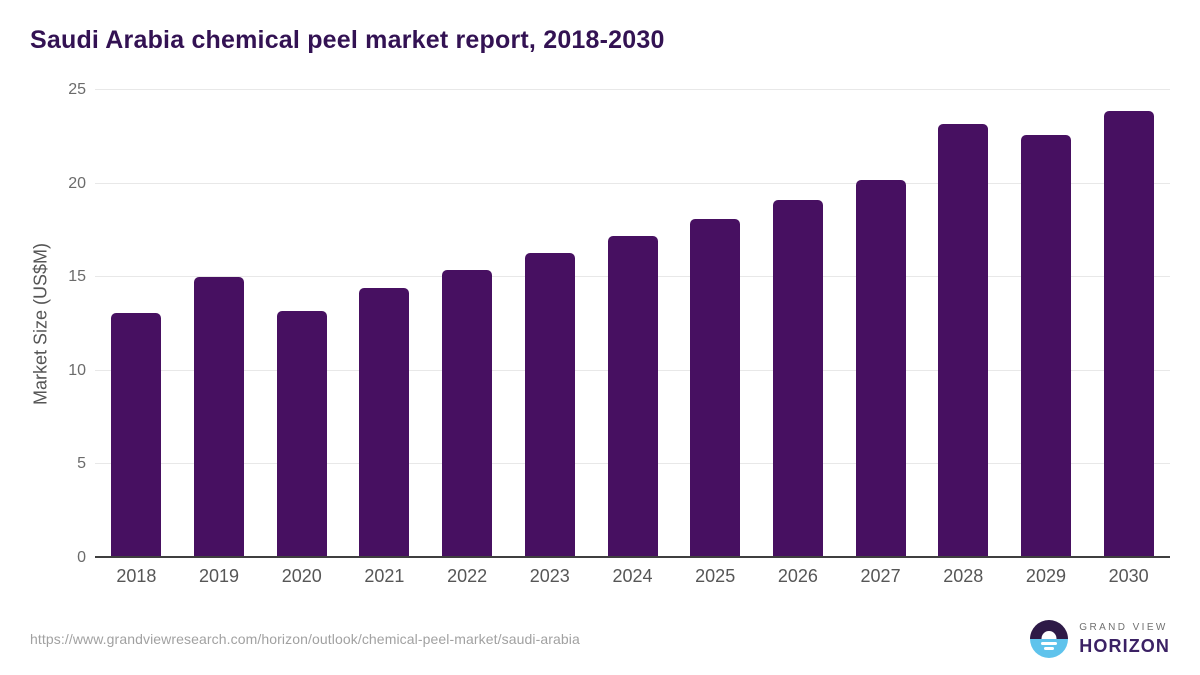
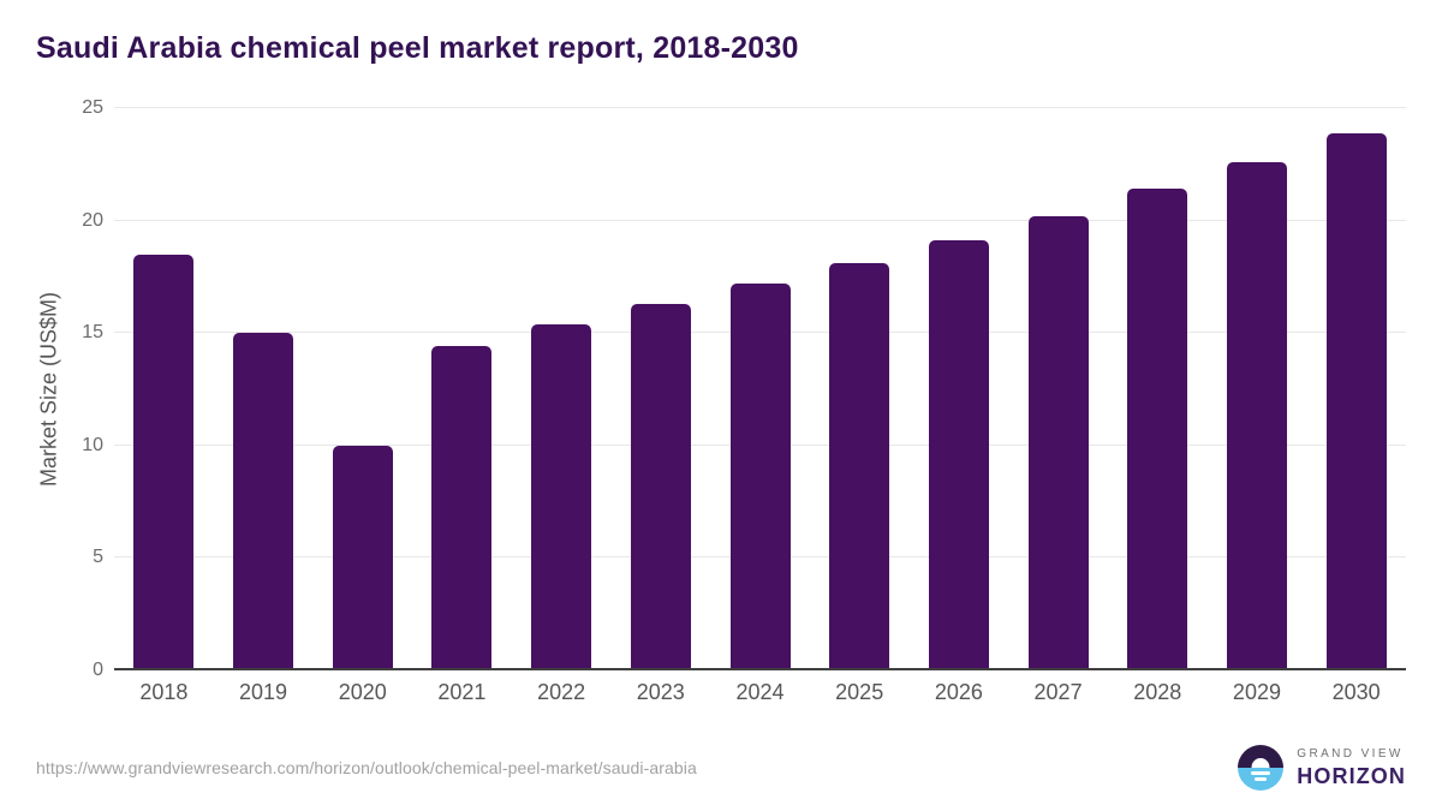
2018: 13.1 -> 18.5
2020: 13.2 -> 10.0
2028: 23.2 -> 21.4
